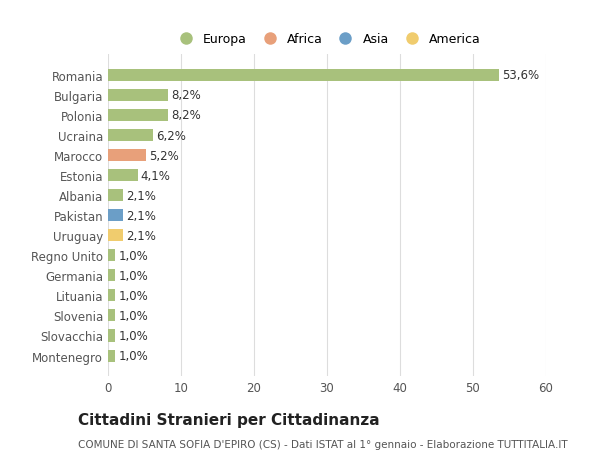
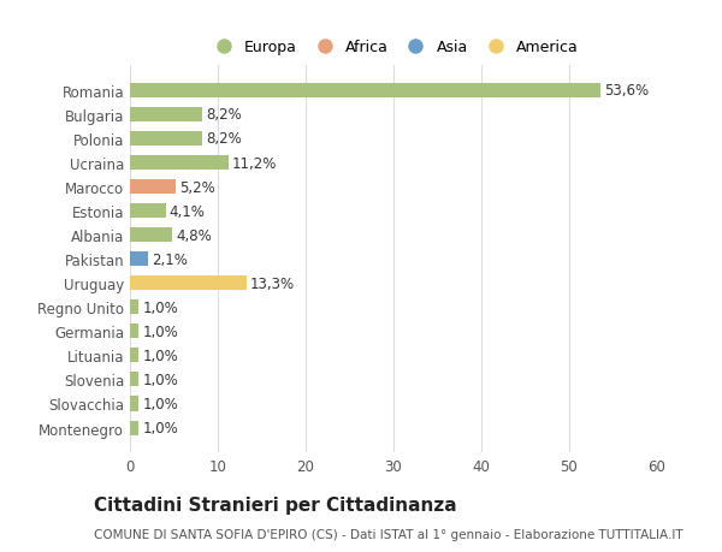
Ucraina: 6,2% -> 11,2%
Albania: 2,1% -> 4,8%
Uruguay: 2,1% -> 13,3%
